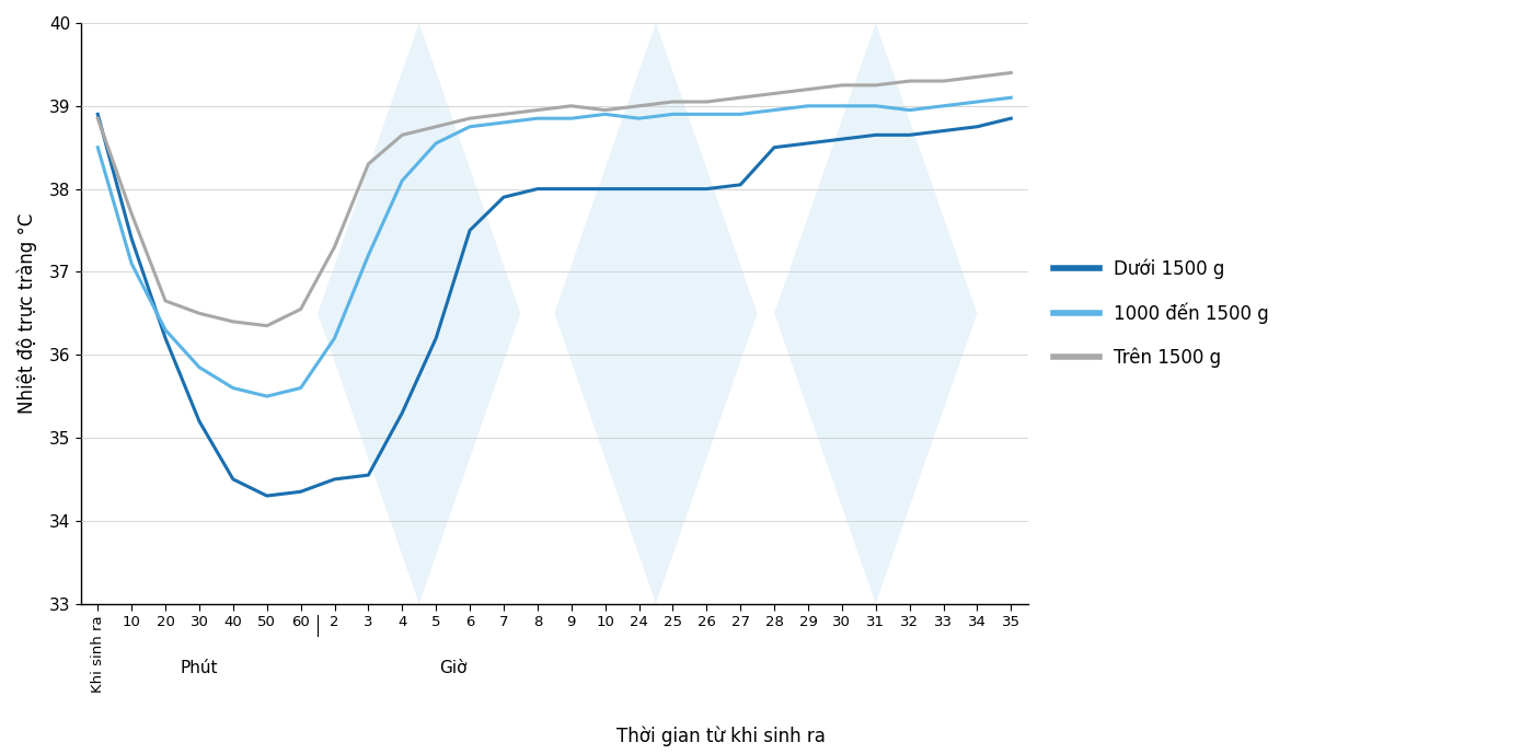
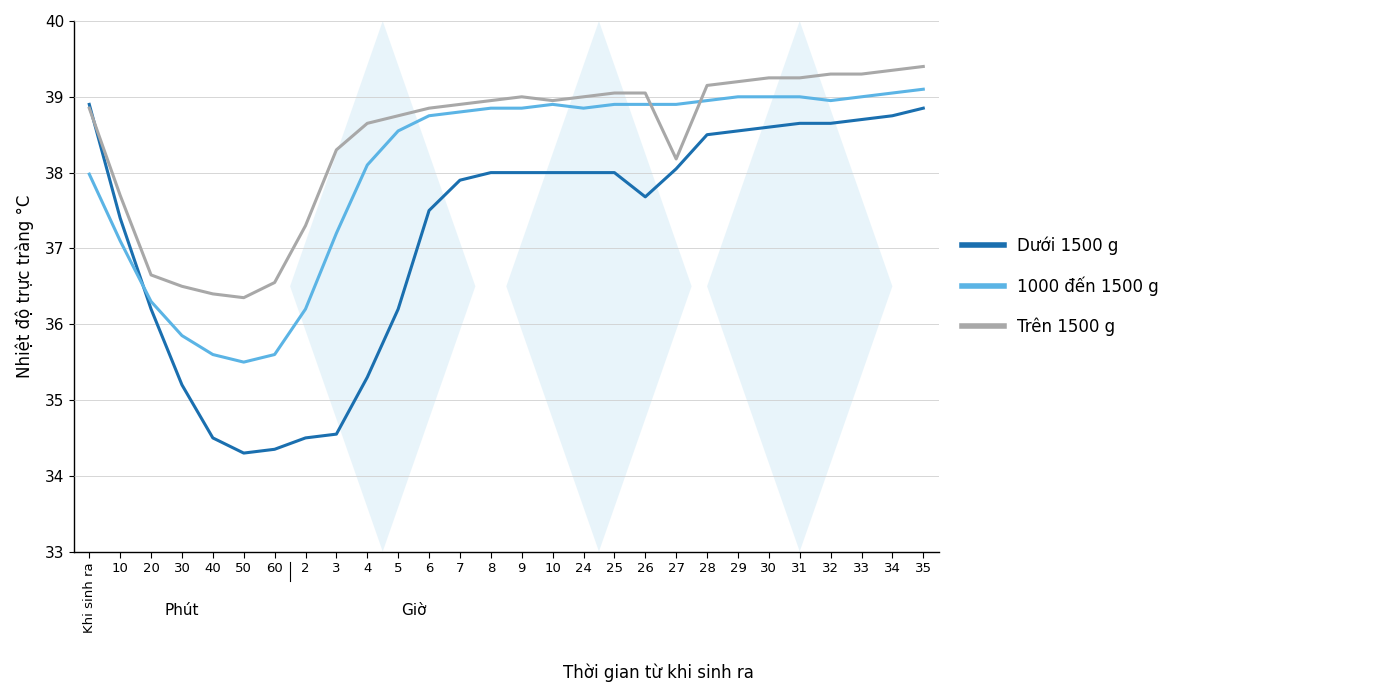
1000 đến 1500 g/Khi sinh ra: 38.50 -> 37.98
Dưới 1500 g/26: 38.00 -> 37.68
Trên 1500 g/27: 39.10 -> 38.18
